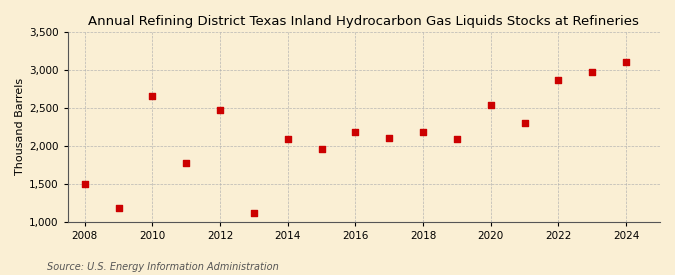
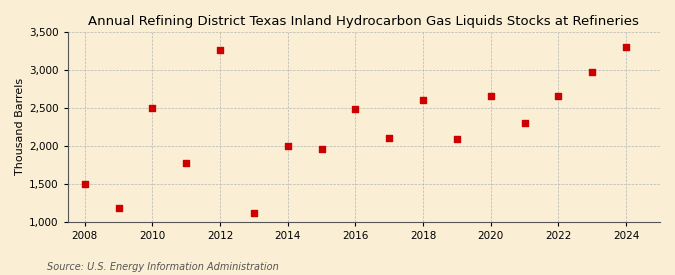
2010: 2,660 -> 2,500
2012: 2,470 -> 3,260
2014: 2,090 -> 2,000
2016: 2,180 -> 2,480
2018: 2,180 -> 2,600
2020: 2,540 -> 2,660
2022: 2,870 -> 2,660
2024: 3,100 -> 3,300
